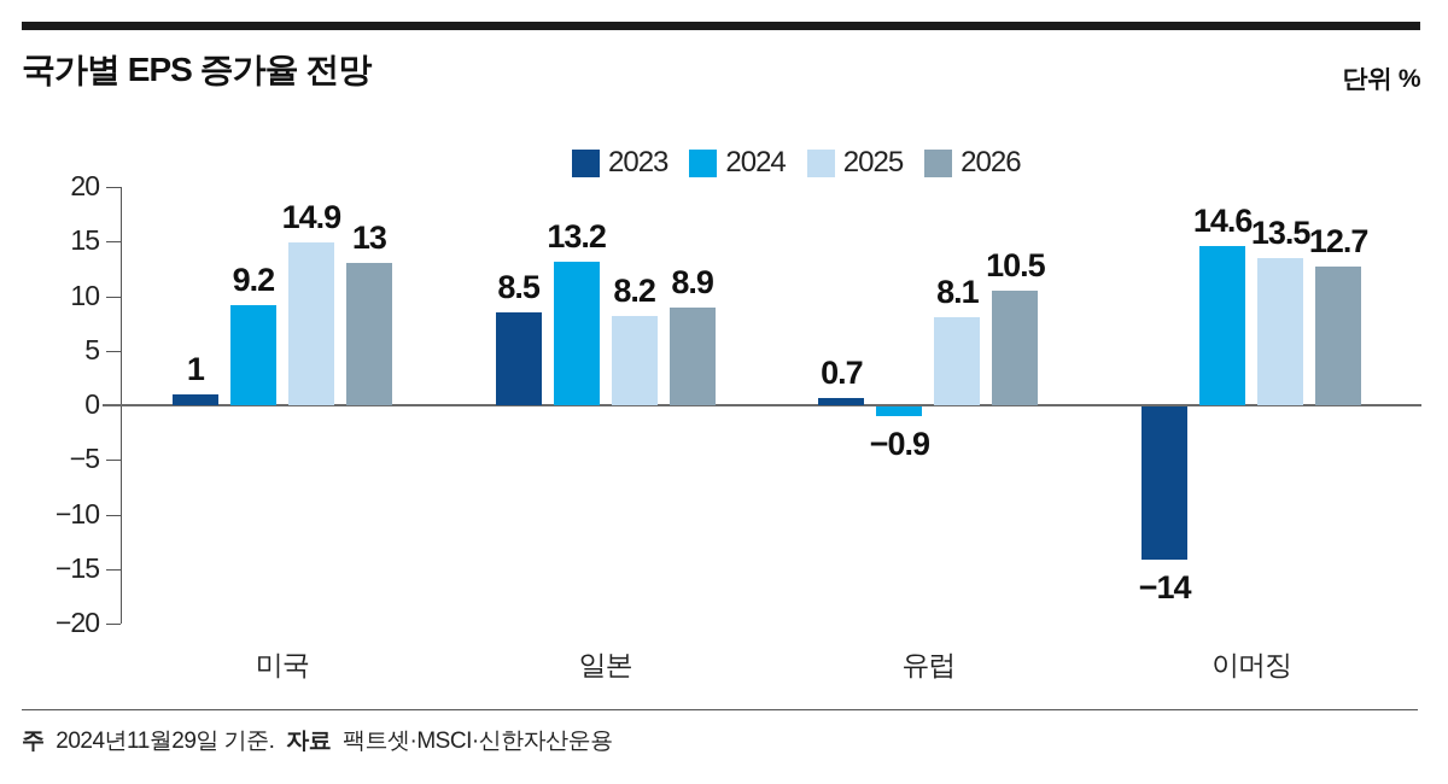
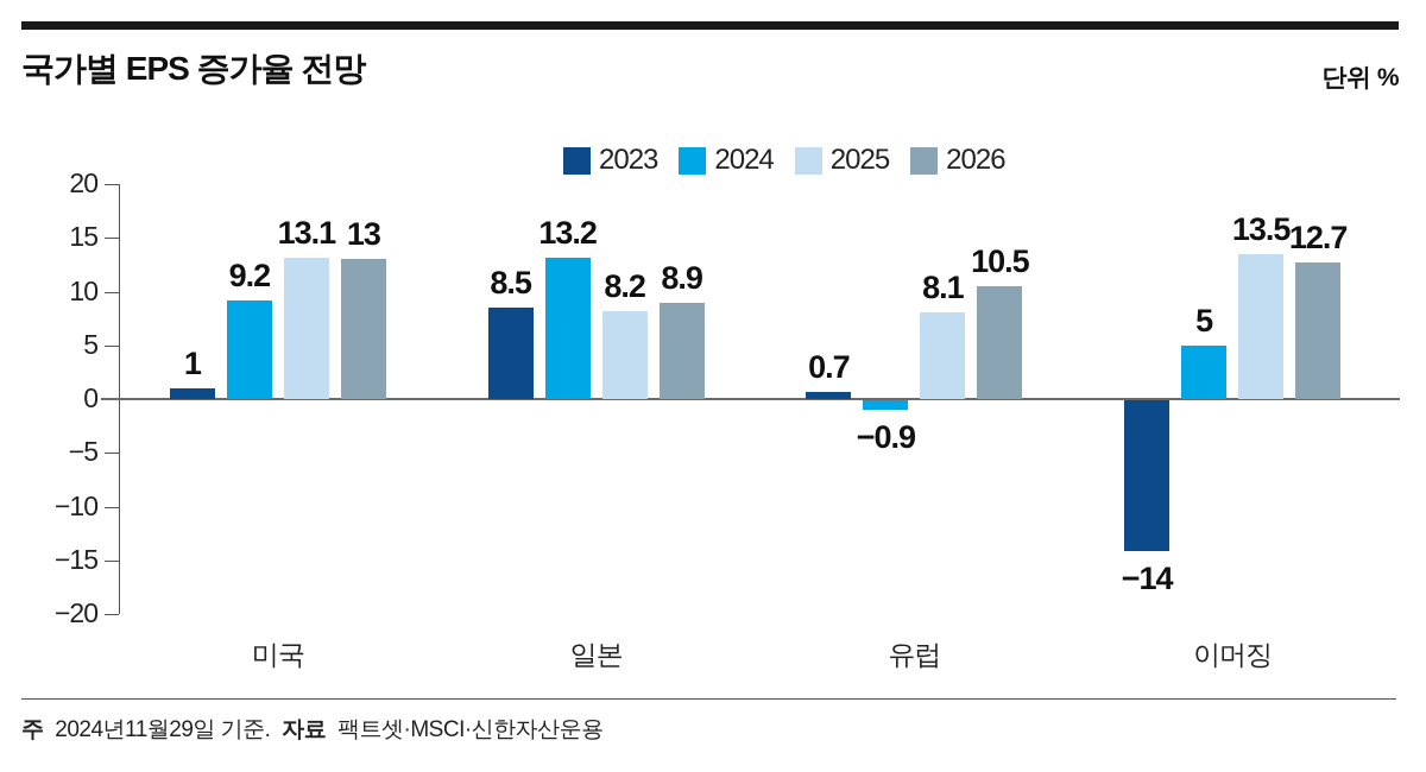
2025/미국: 14.9 -> 13.1
2024/이머징: 14.6 -> 5
